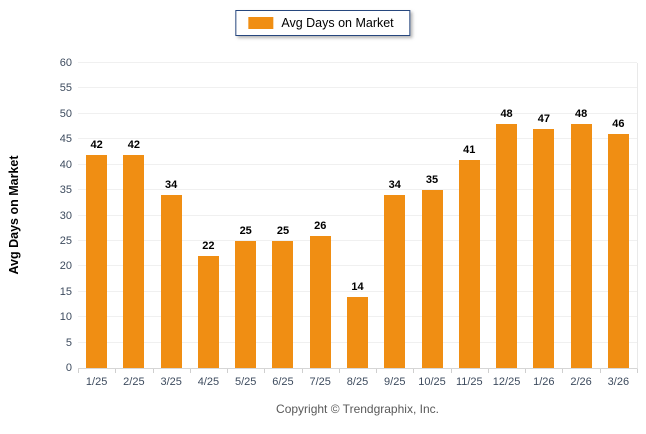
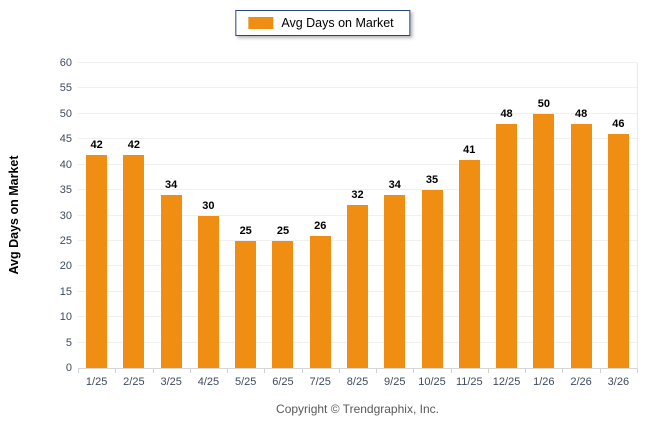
4/25: 22 -> 30
8/25: 14 -> 32
1/26: 47 -> 50
